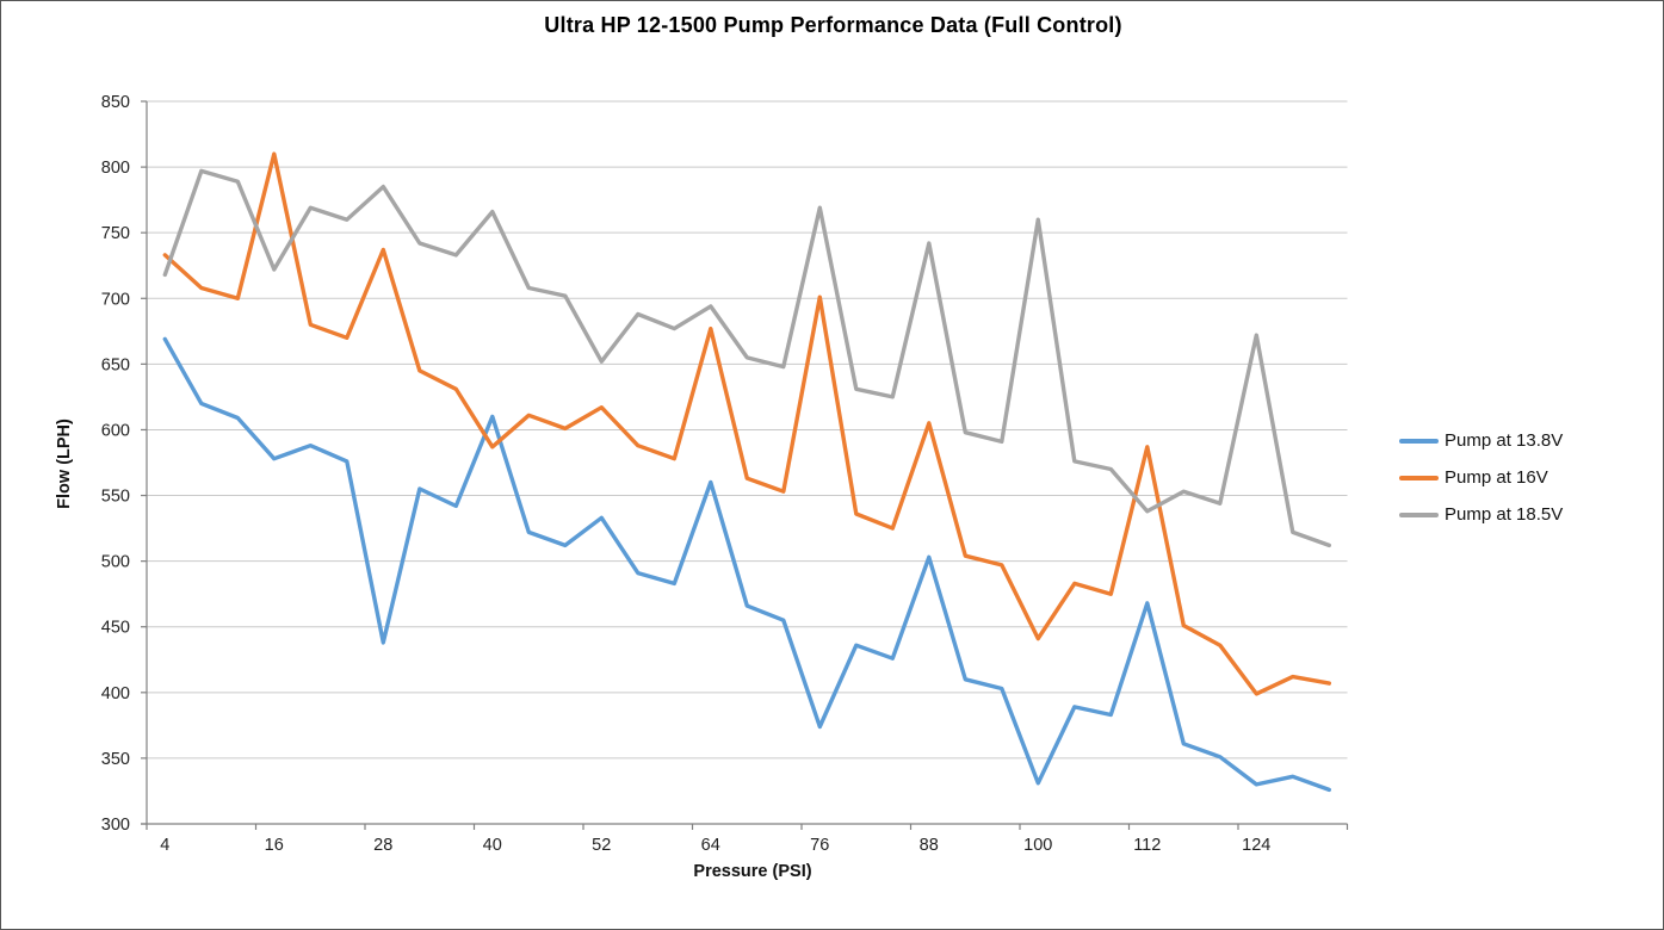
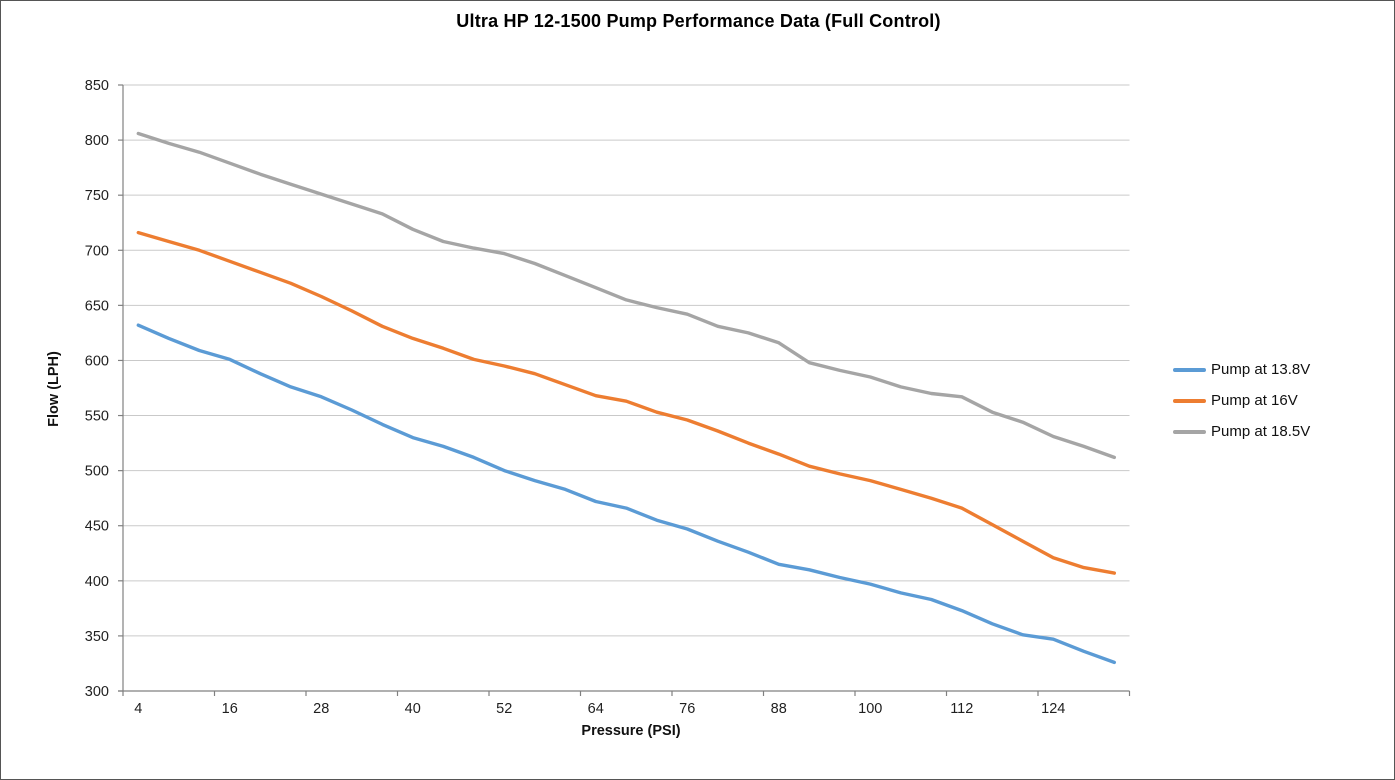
Pump at 13.8V/4: 669 -> 632
Pump at 16V/4: 733 -> 716
Pump at 18.5V/4: 718 -> 806
Pump at 13.8V/16: 578 -> 601
Pump at 16V/16: 810 -> 690
Pump at 18.5V/16: 722 -> 779
Pump at 13.8V/28: 438 -> 567
Pump at 16V/28: 737 -> 658
Pump at 18.5V/28: 785 -> 751
Pump at 13.8V/40: 610 -> 530
Pump at 16V/40: 587 -> 620
Pump at 18.5V/40: 766 -> 719
Pump at 13.8V/52: 533 -> 500
Pump at 16V/52: 617 -> 595
Pump at 18.5V/52: 652 -> 697
Pump at 13.8V/64: 560 -> 472
Pump at 16V/64: 677 -> 568
Pump at 18.5V/64: 694 -> 666
Pump at 13.8V/76: 374 -> 447
Pump at 16V/76: 701 -> 546
Pump at 18.5V/76: 769 -> 642
Pump at 13.8V/88: 503 -> 415
Pump at 16V/88: 605 -> 515
Pump at 18.5V/88: 742 -> 616
Pump at 13.8V/100: 331 -> 397
Pump at 16V/100: 441 -> 491
Pump at 18.5V/100: 760 -> 585
Pump at 13.8V/112: 468 -> 373
Pump at 16V/112: 587 -> 466
Pump at 18.5V/112: 538 -> 567
Pump at 13.8V/124: 330 -> 347
Pump at 16V/124: 399 -> 421
Pump at 18.5V/124: 672 -> 531
